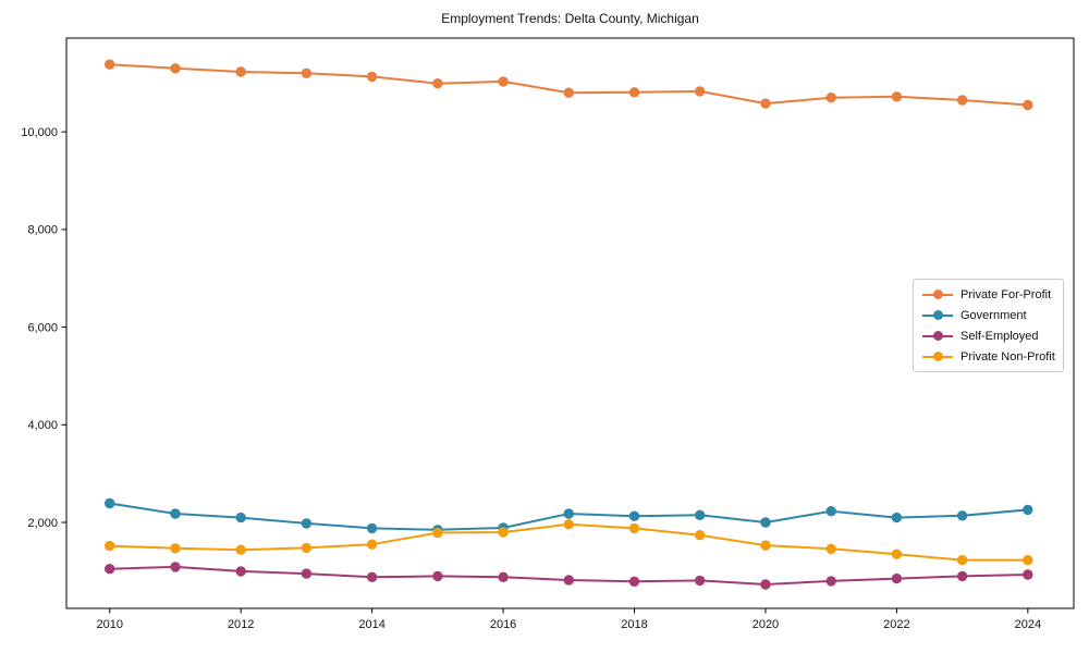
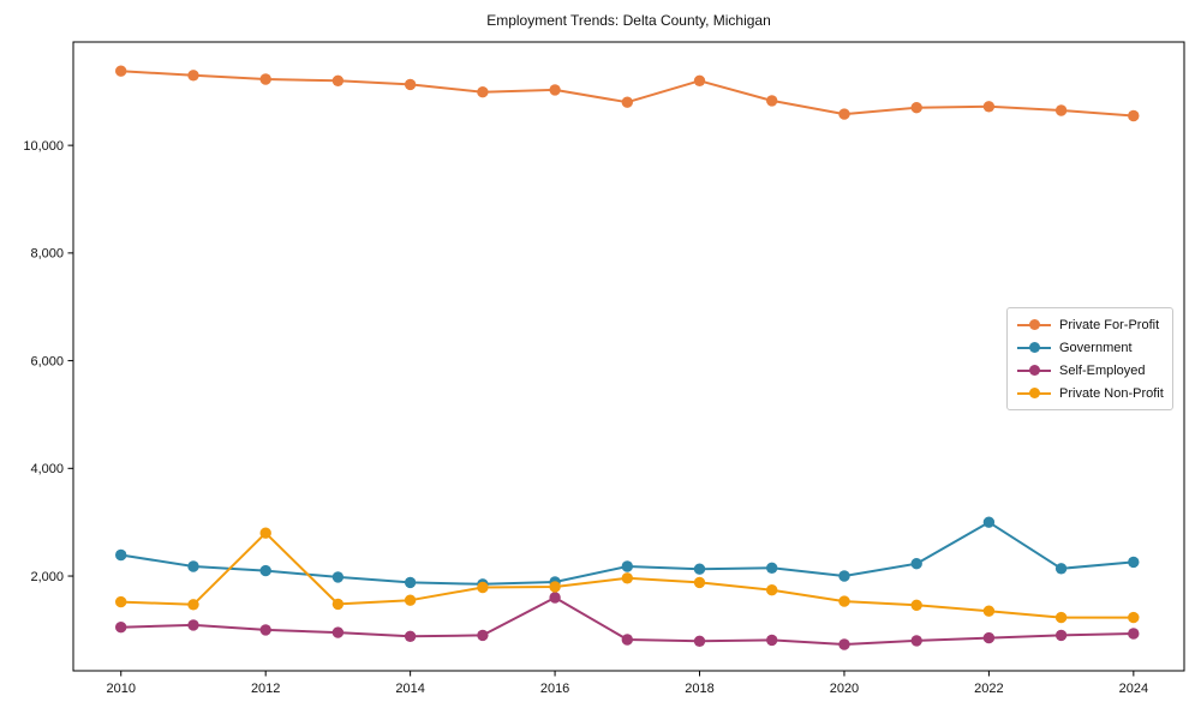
Private Non-Profit/2012: 1400 -> 2800
Self-Employed/2016: 900 -> 1600
Private For-Profit/2018: 10800 -> 11200
Government/2022: 2100 -> 3000
